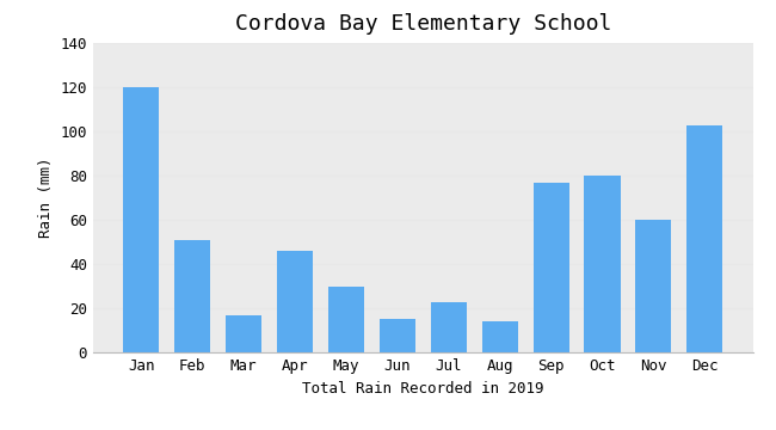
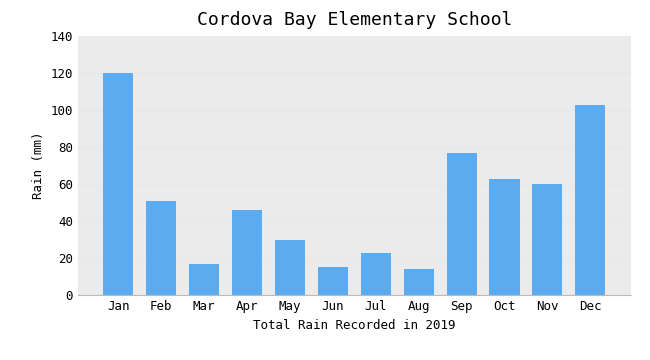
Oct: 80 -> 63
